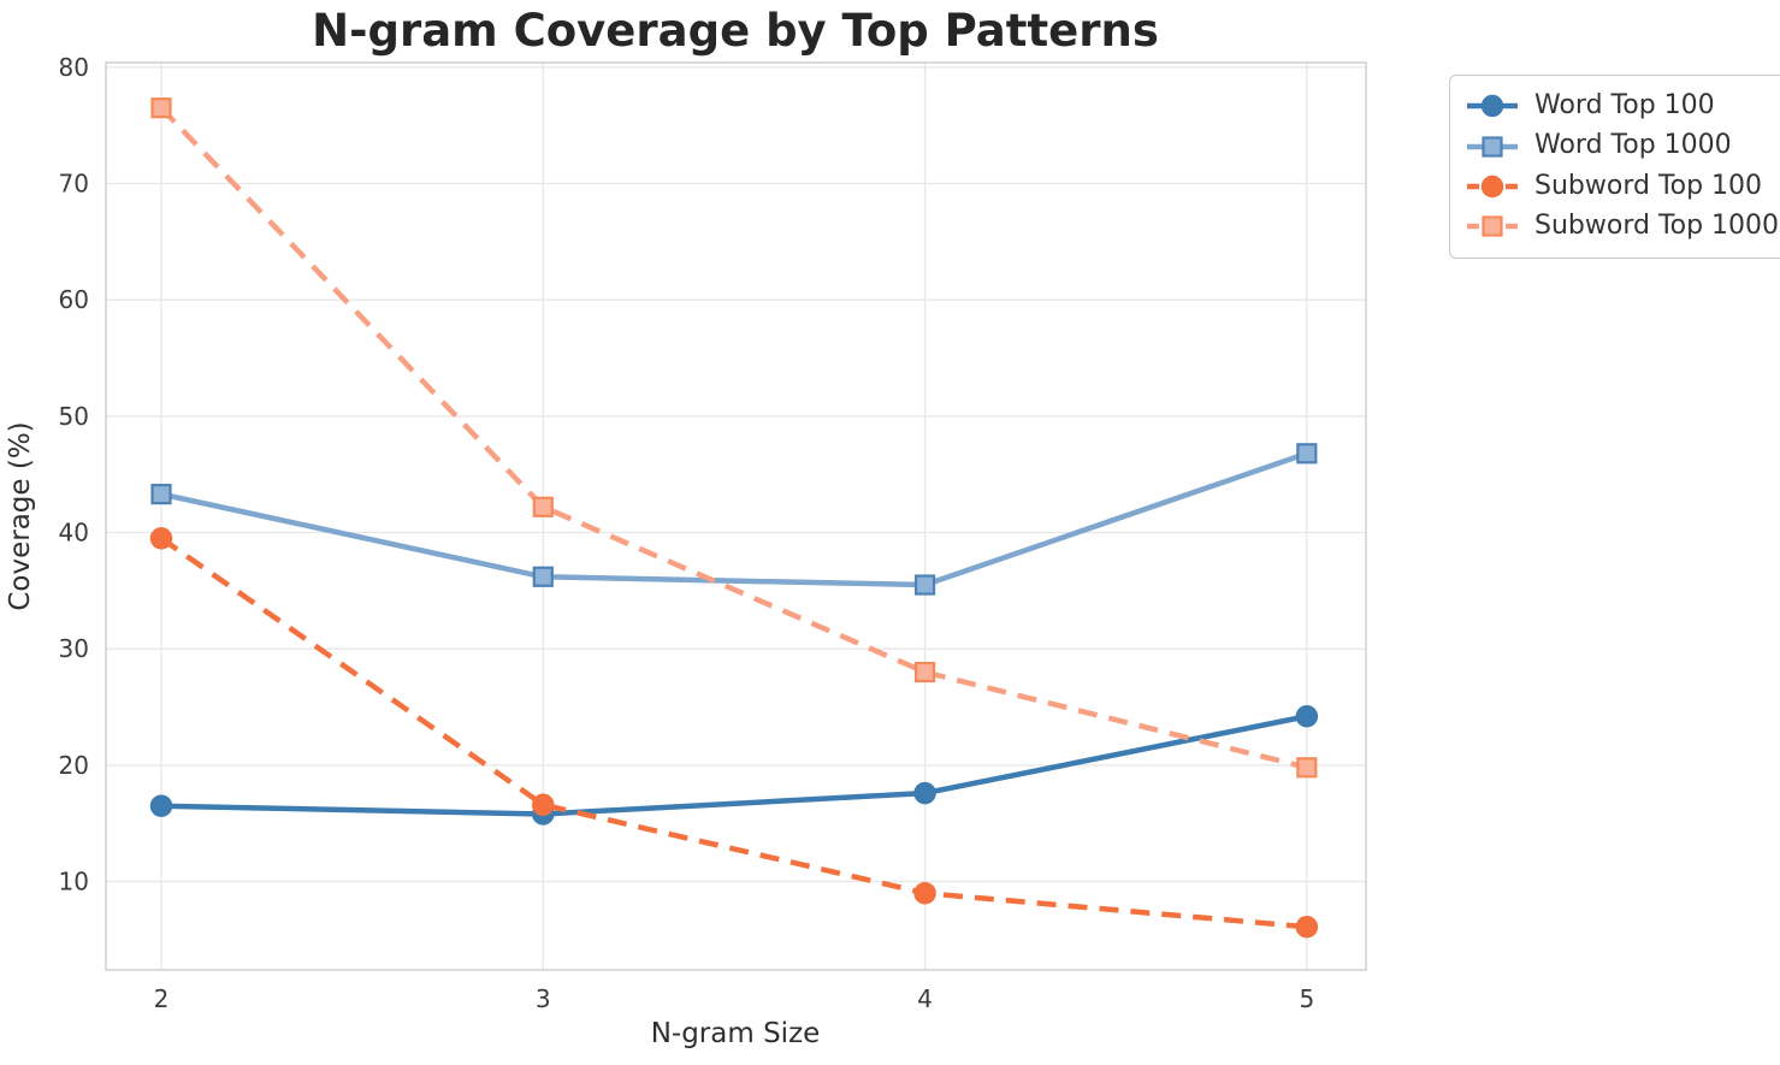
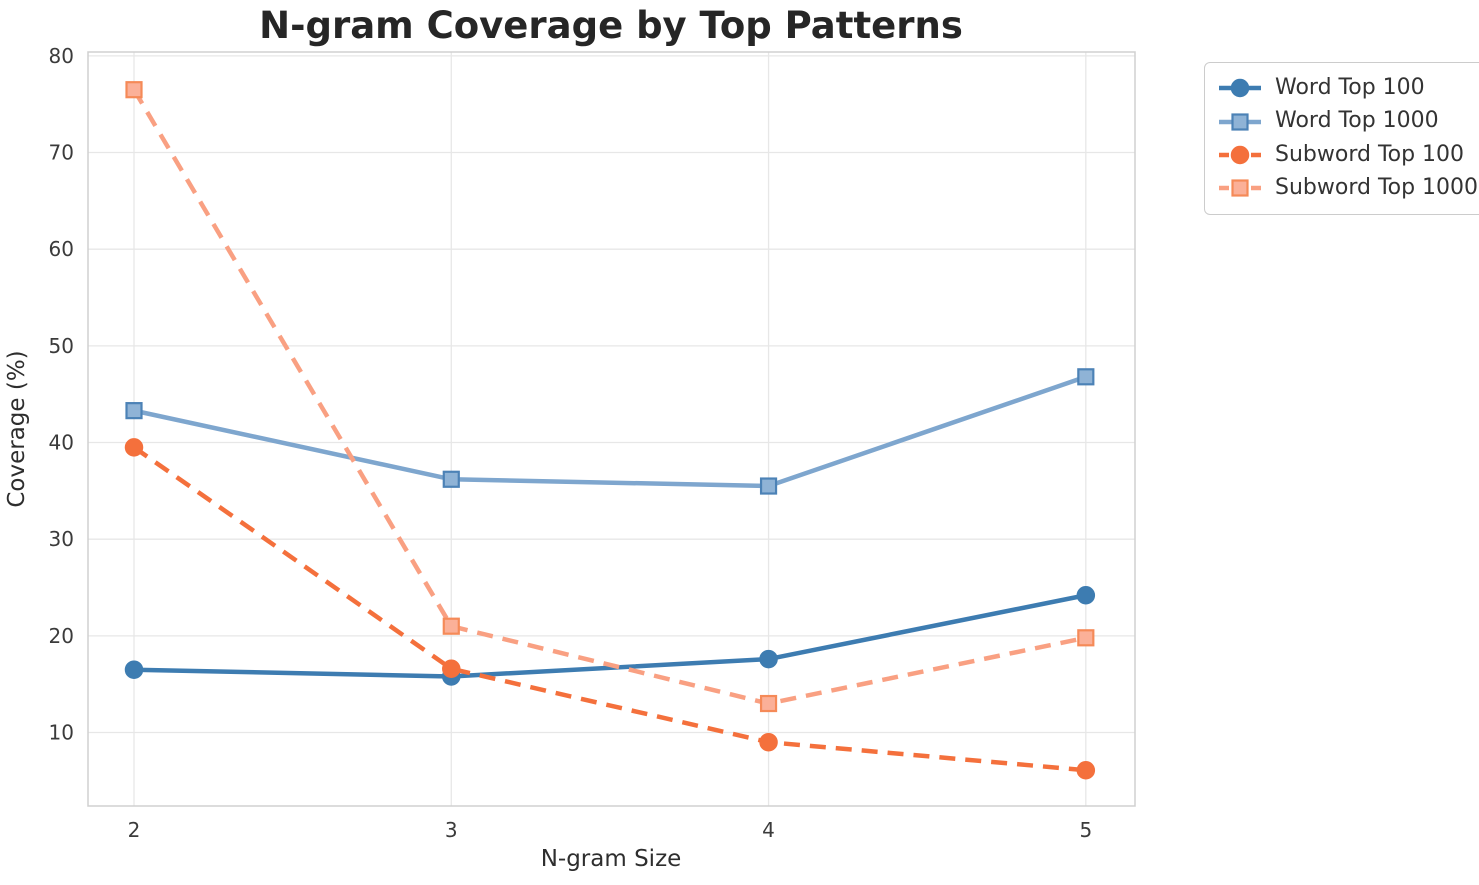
Subword Top 1000/3: 42 -> 21
Subword Top 1000/4: 28 -> 13
